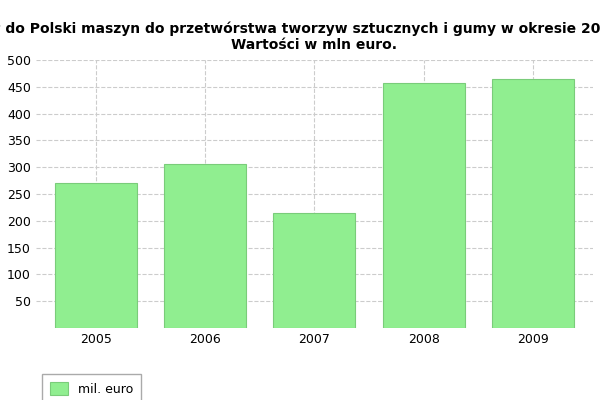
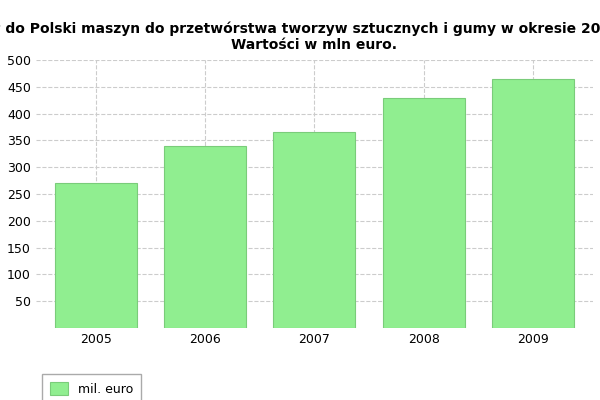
2006: 306 -> 340
2007: 214 -> 365
2008: 458 -> 430
